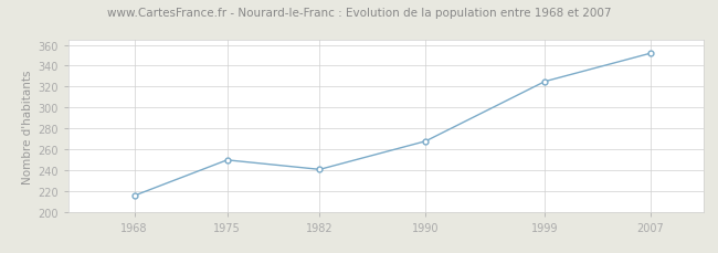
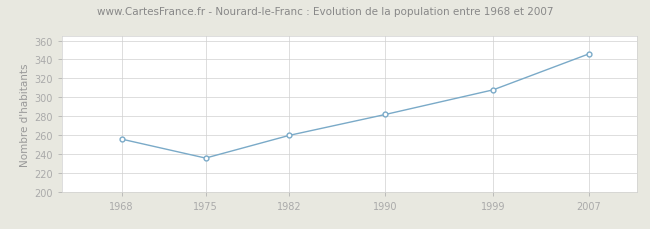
1968: 216 -> 256
1975: 250 -> 236
1982: 241 -> 260
1990: 268 -> 282
1999: 325 -> 308
2007: 352 -> 346
